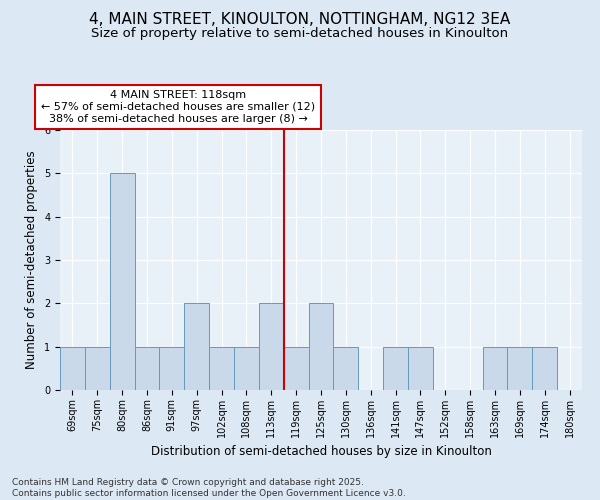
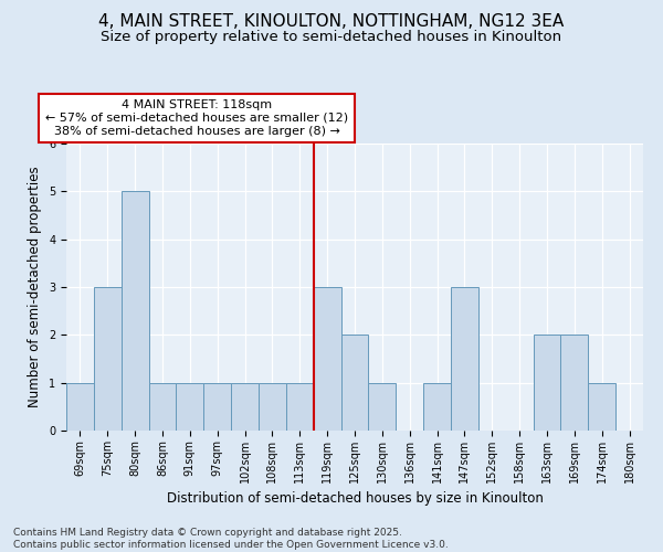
75sqm: 1 -> 3
97sqm: 2 -> 1
113sqm: 2 -> 1
119sqm: 1 -> 3
147sqm: 1 -> 3
163sqm: 1 -> 2
169sqm: 1 -> 2
